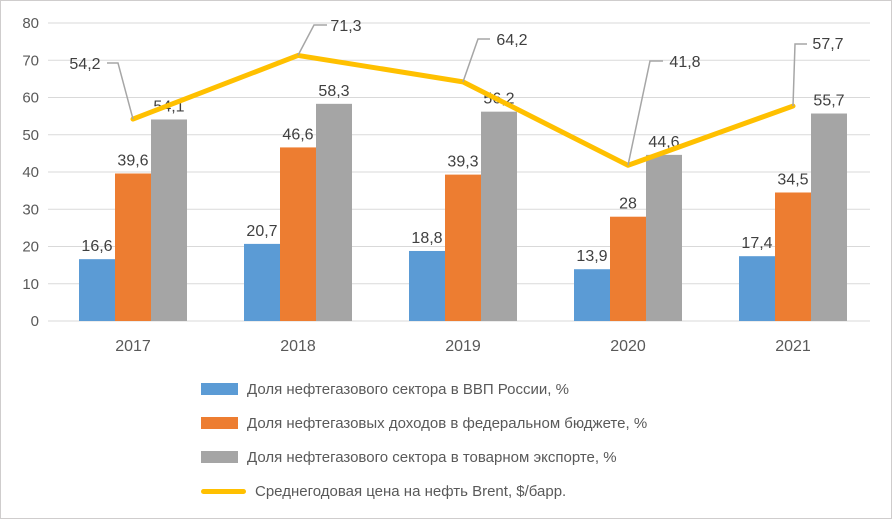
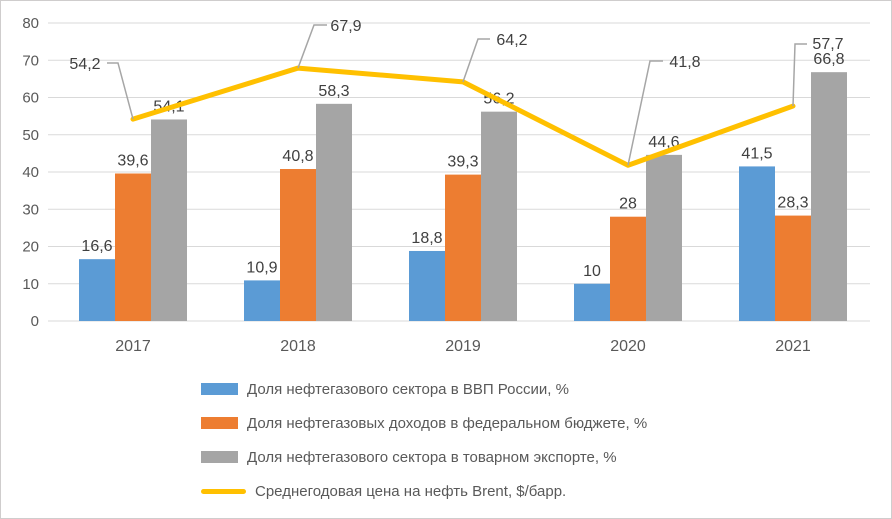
Доля нефтегазового сектора в ВВП России, %/2018: 20,7 -> 10,9
Доля нефтегазовых доходов в федеральном бюджете, %/2018: 46,6 -> 40,8
Среднегодовая цена на нефть Brent, $/барр./2018: 71,3 -> 67,9
Доля нефтегазового сектора в ВВП России, %/2020: 13,9 -> 10
Доля нефтегазового сектора в ВВП России, %/2021: 17,4 -> 41,5
Доля нефтегазовых доходов в федеральном бюджете, %/2021: 34,5 -> 28,3
Доля нефтегазового сектора в товарном экспорте, %/2021: 55,7 -> 66,8
